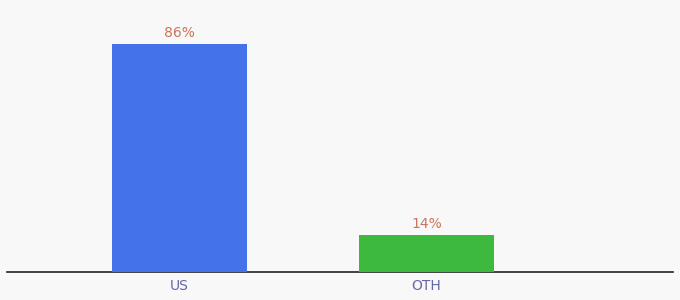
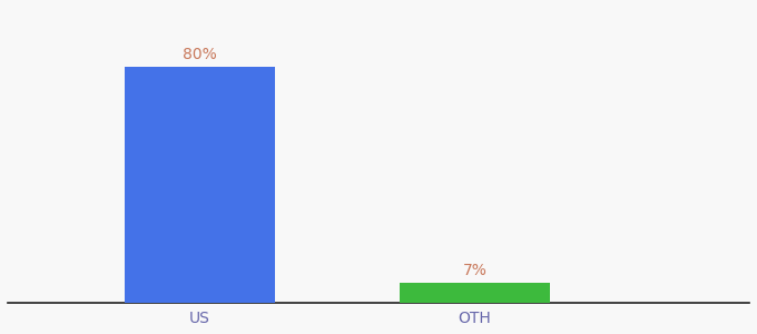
US: 86% -> 80%
OTH: 14% -> 7%
